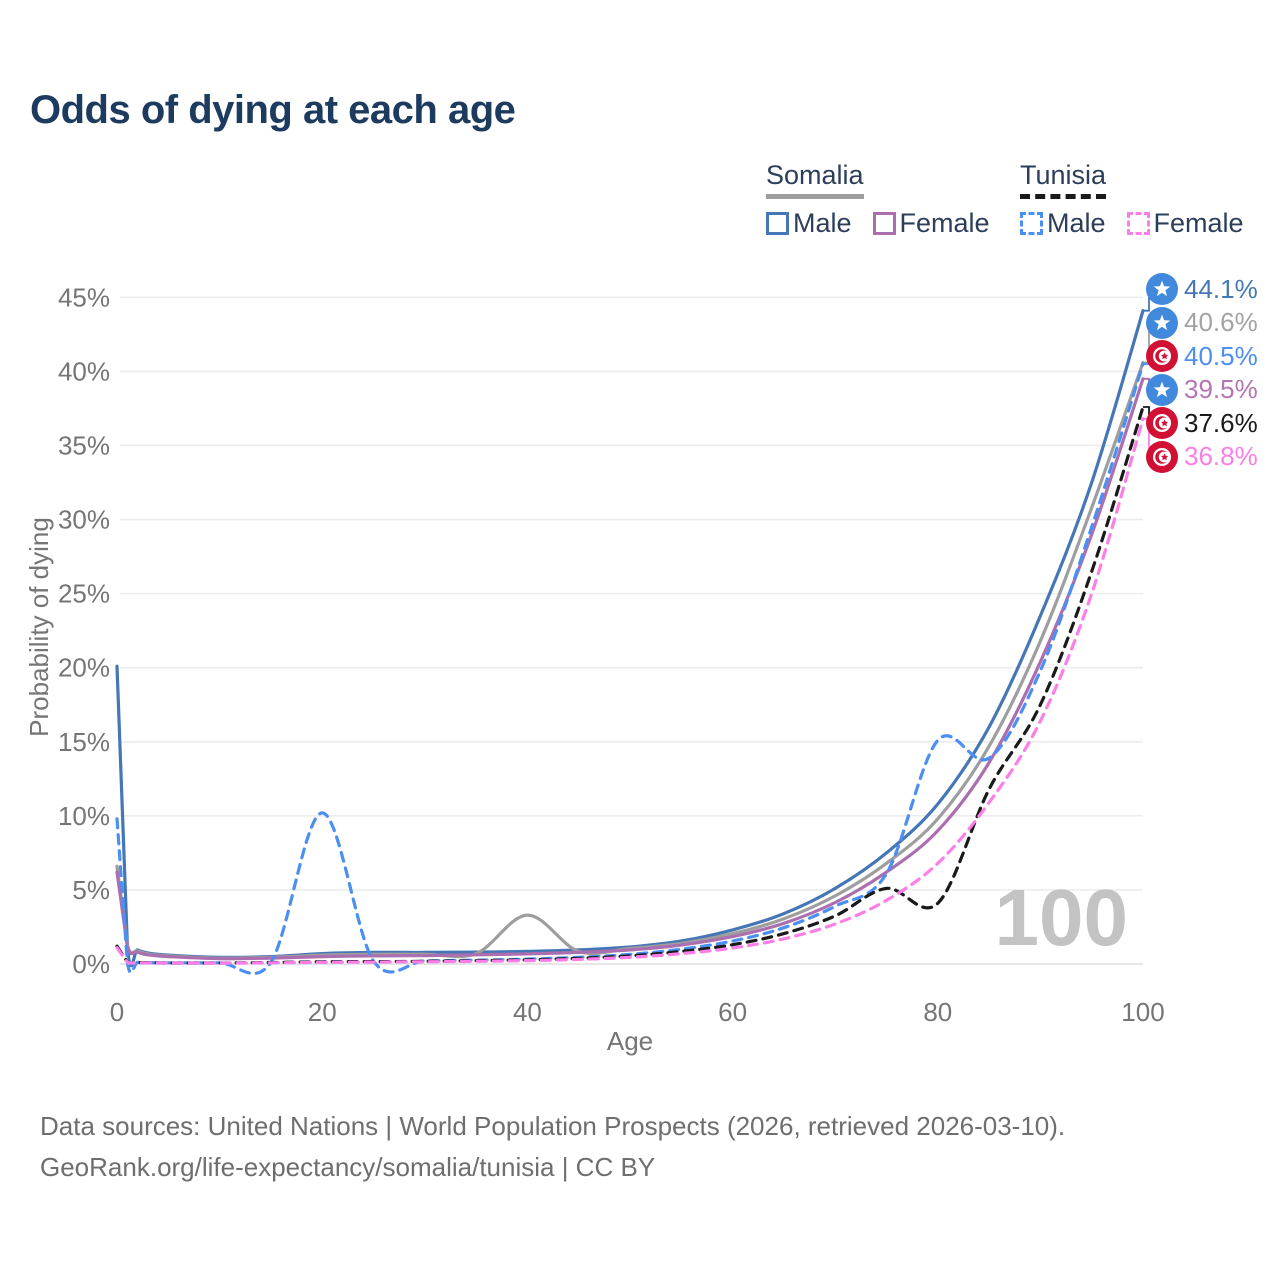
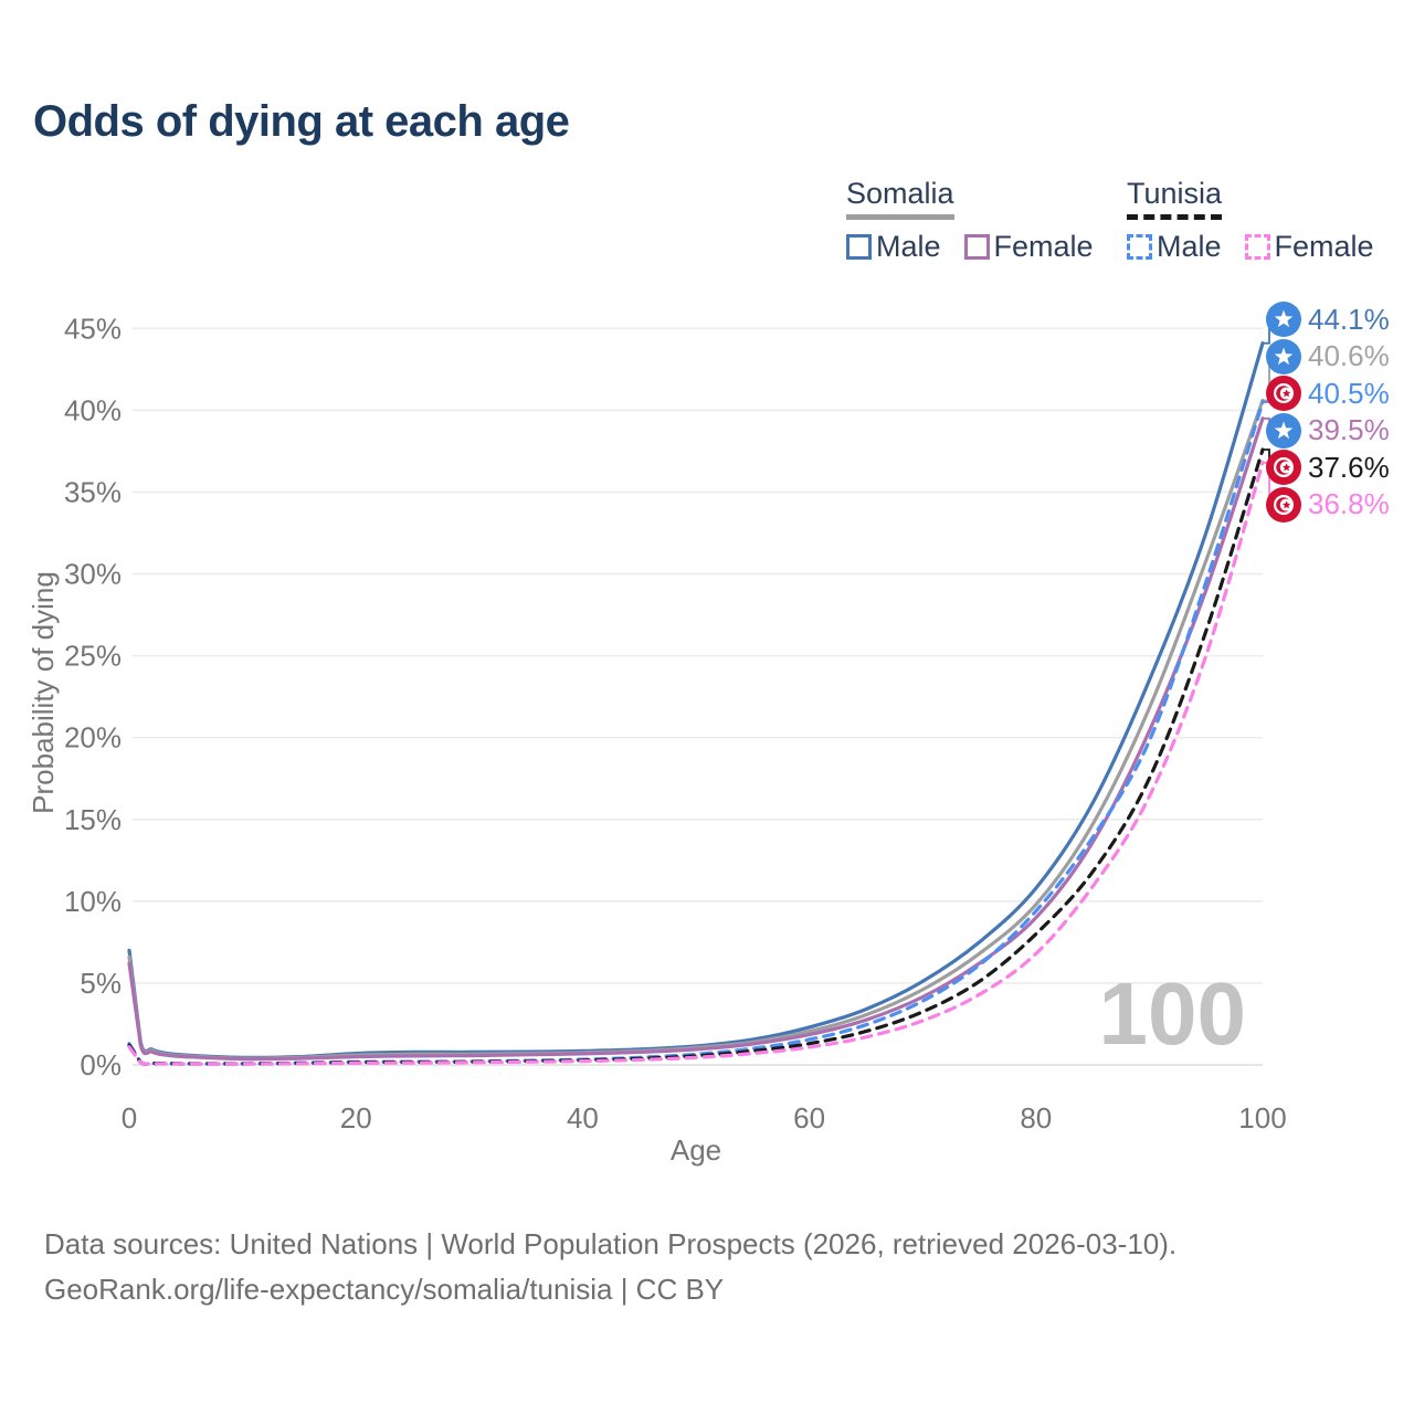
Somalia Male/0: 20.1% -> 7.0%
Tunisia Male/0: 9.8% -> 1.3%
Tunisia Male/20: 10.2% -> 0.2%
Somalia/40: 3.3% -> 0.8%
Tunisia Male/80: 15.1% -> 9.4%
Tunisia/80: 4.1% -> 8.0%
